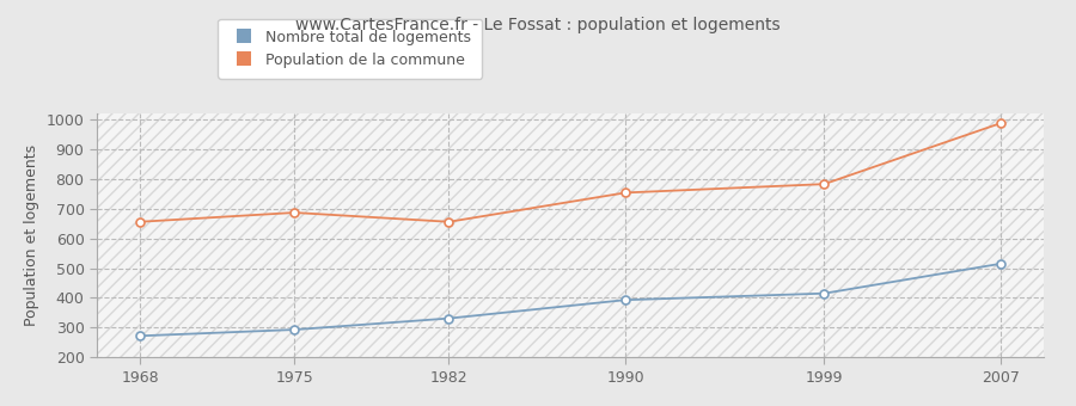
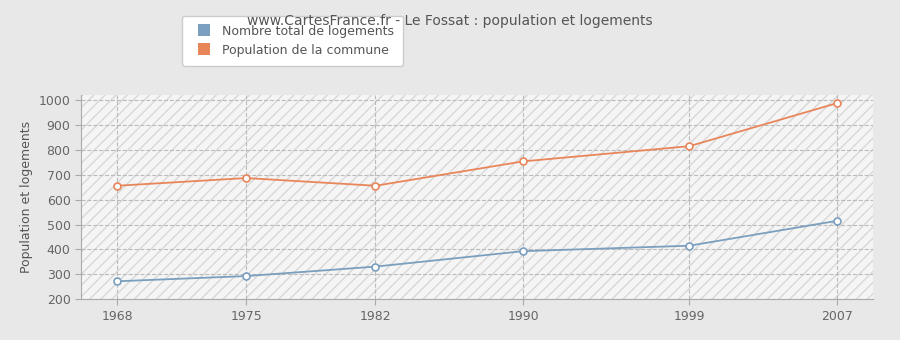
Population de la commune/1999: 783 -> 815
